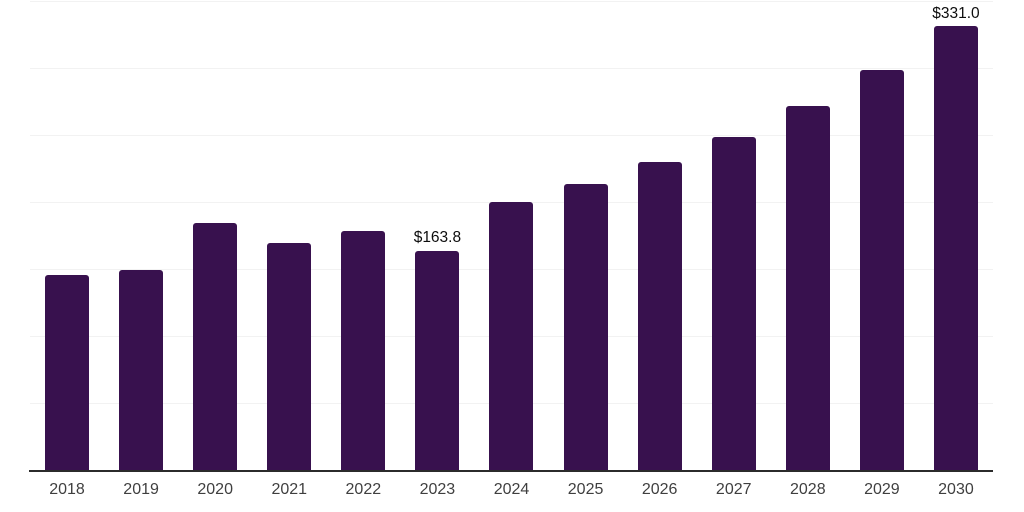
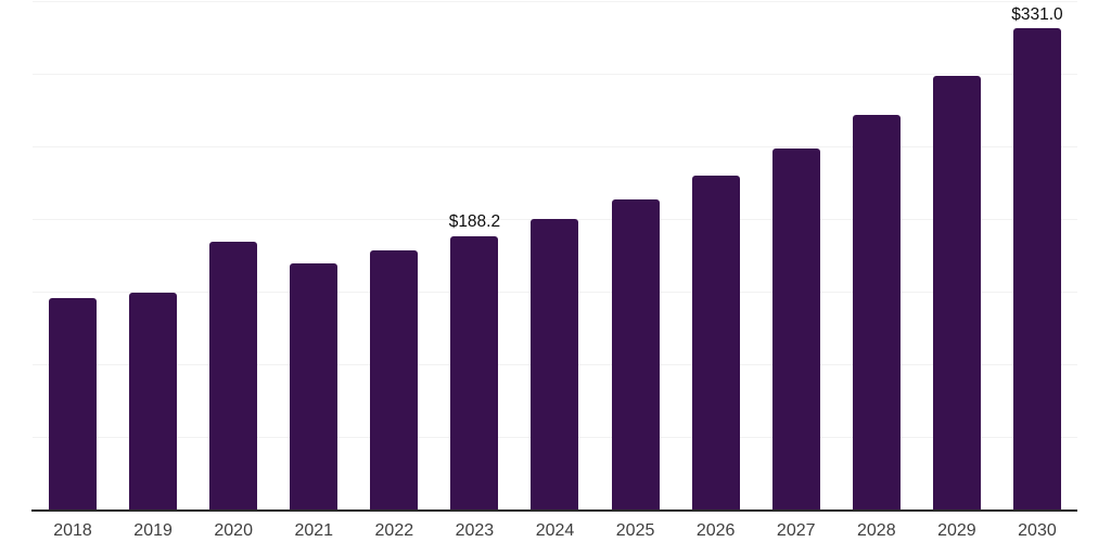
2023: $163.8 -> $188.2
